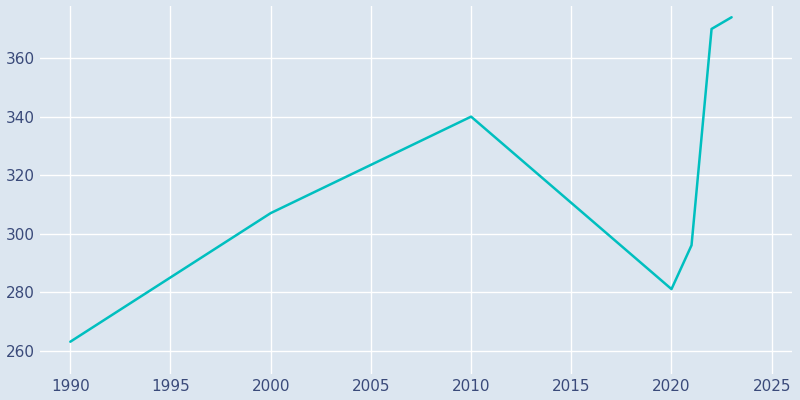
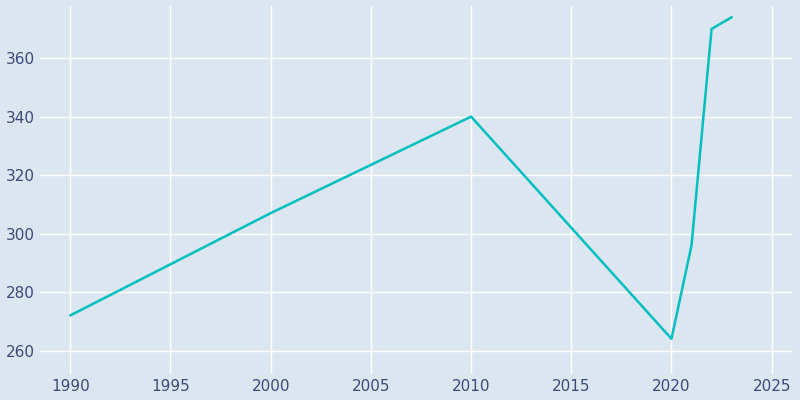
1990: 263 -> 272
2020: 281 -> 264
